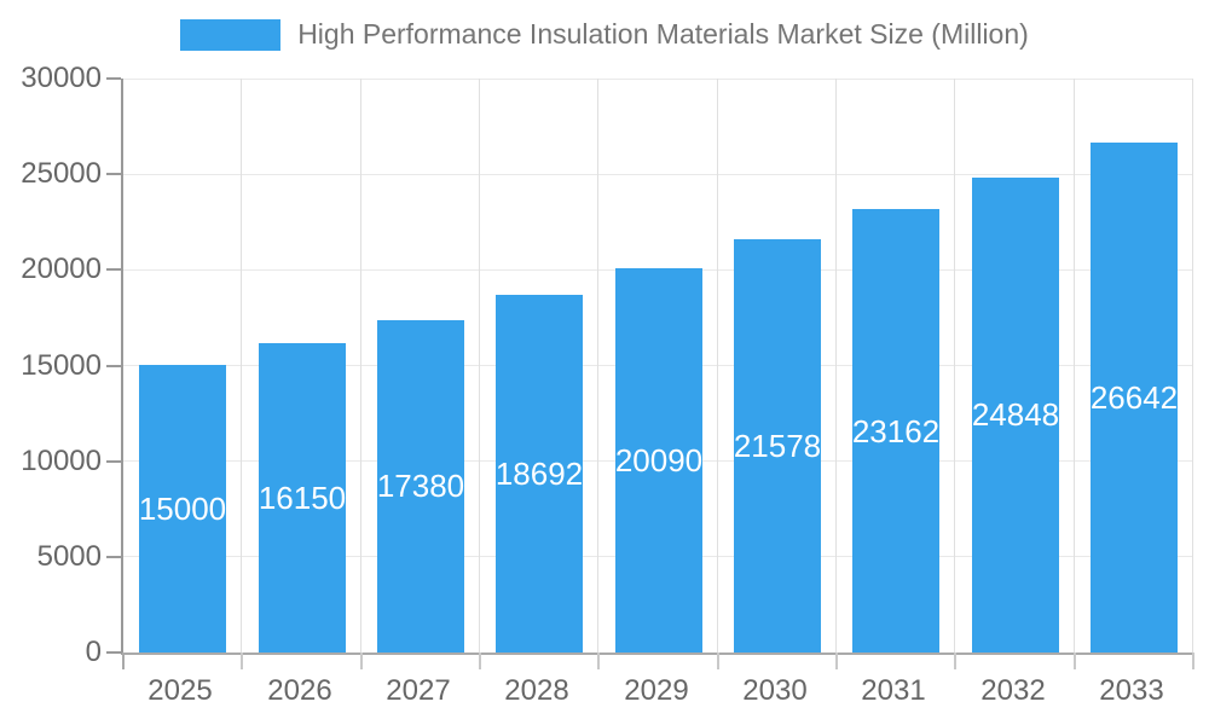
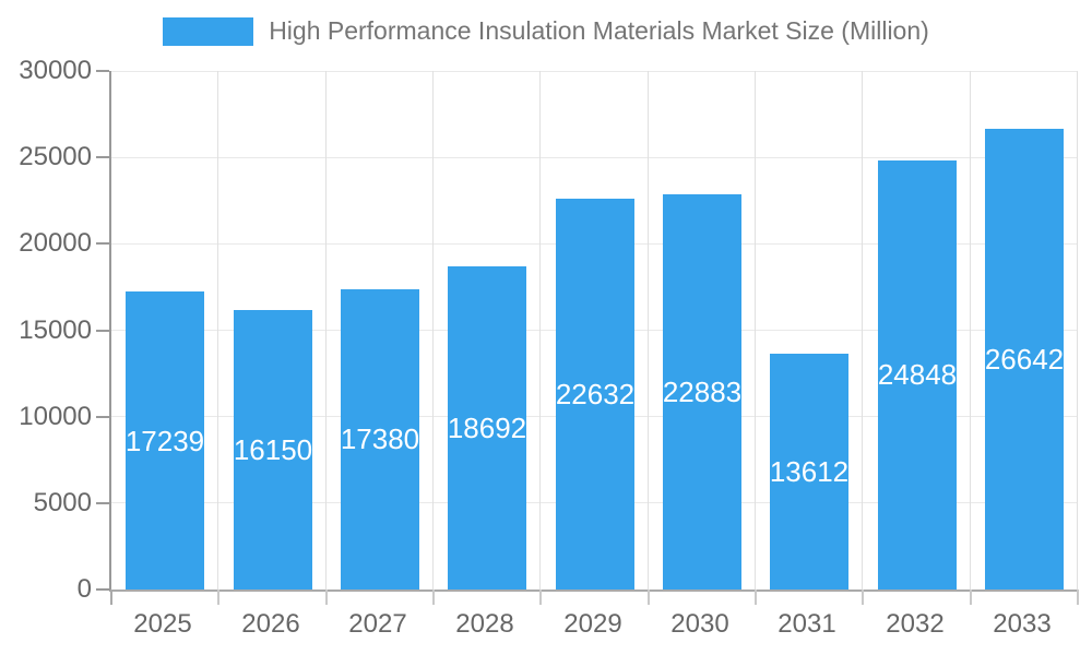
2025: 15000 -> 17239
2029: 20090 -> 22632
2030: 21578 -> 22883
2031: 23162 -> 13612
